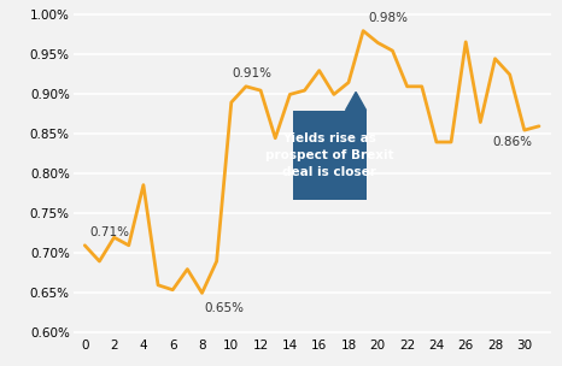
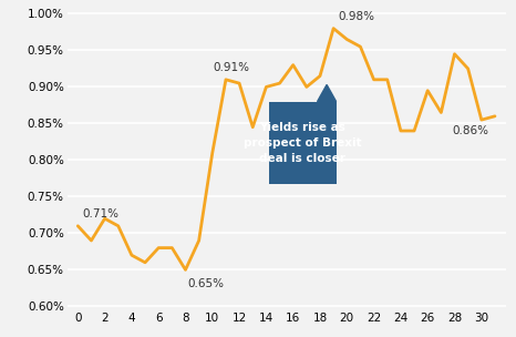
4: 0.786% -> 0.670%
6: 0.654% -> 0.680%
10: 0.890% -> 0.810%
26: 0.966% -> 0.895%
